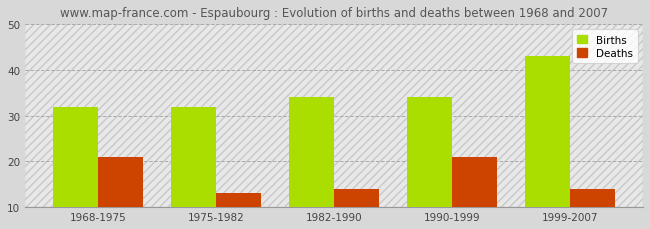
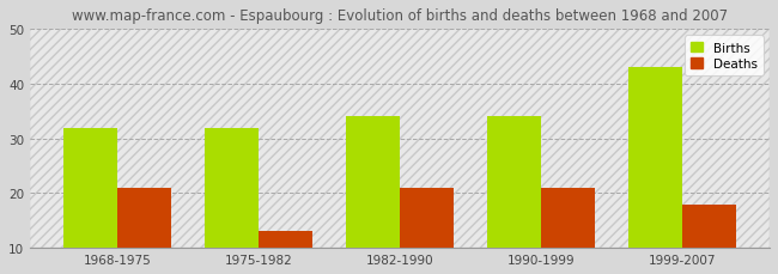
Deaths/1982-1990: 14 -> 21
Deaths/1999-2007: 14 -> 18
